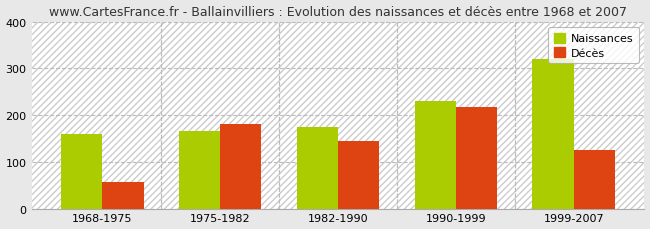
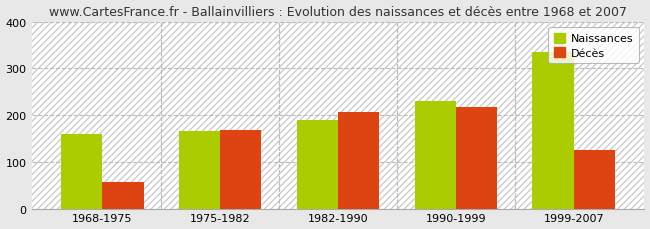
Décès/1975-1982: 180 -> 168
Naissances/1982-1990: 175 -> 190
Décès/1982-1990: 145 -> 207
Naissances/1999-2007: 320 -> 335
